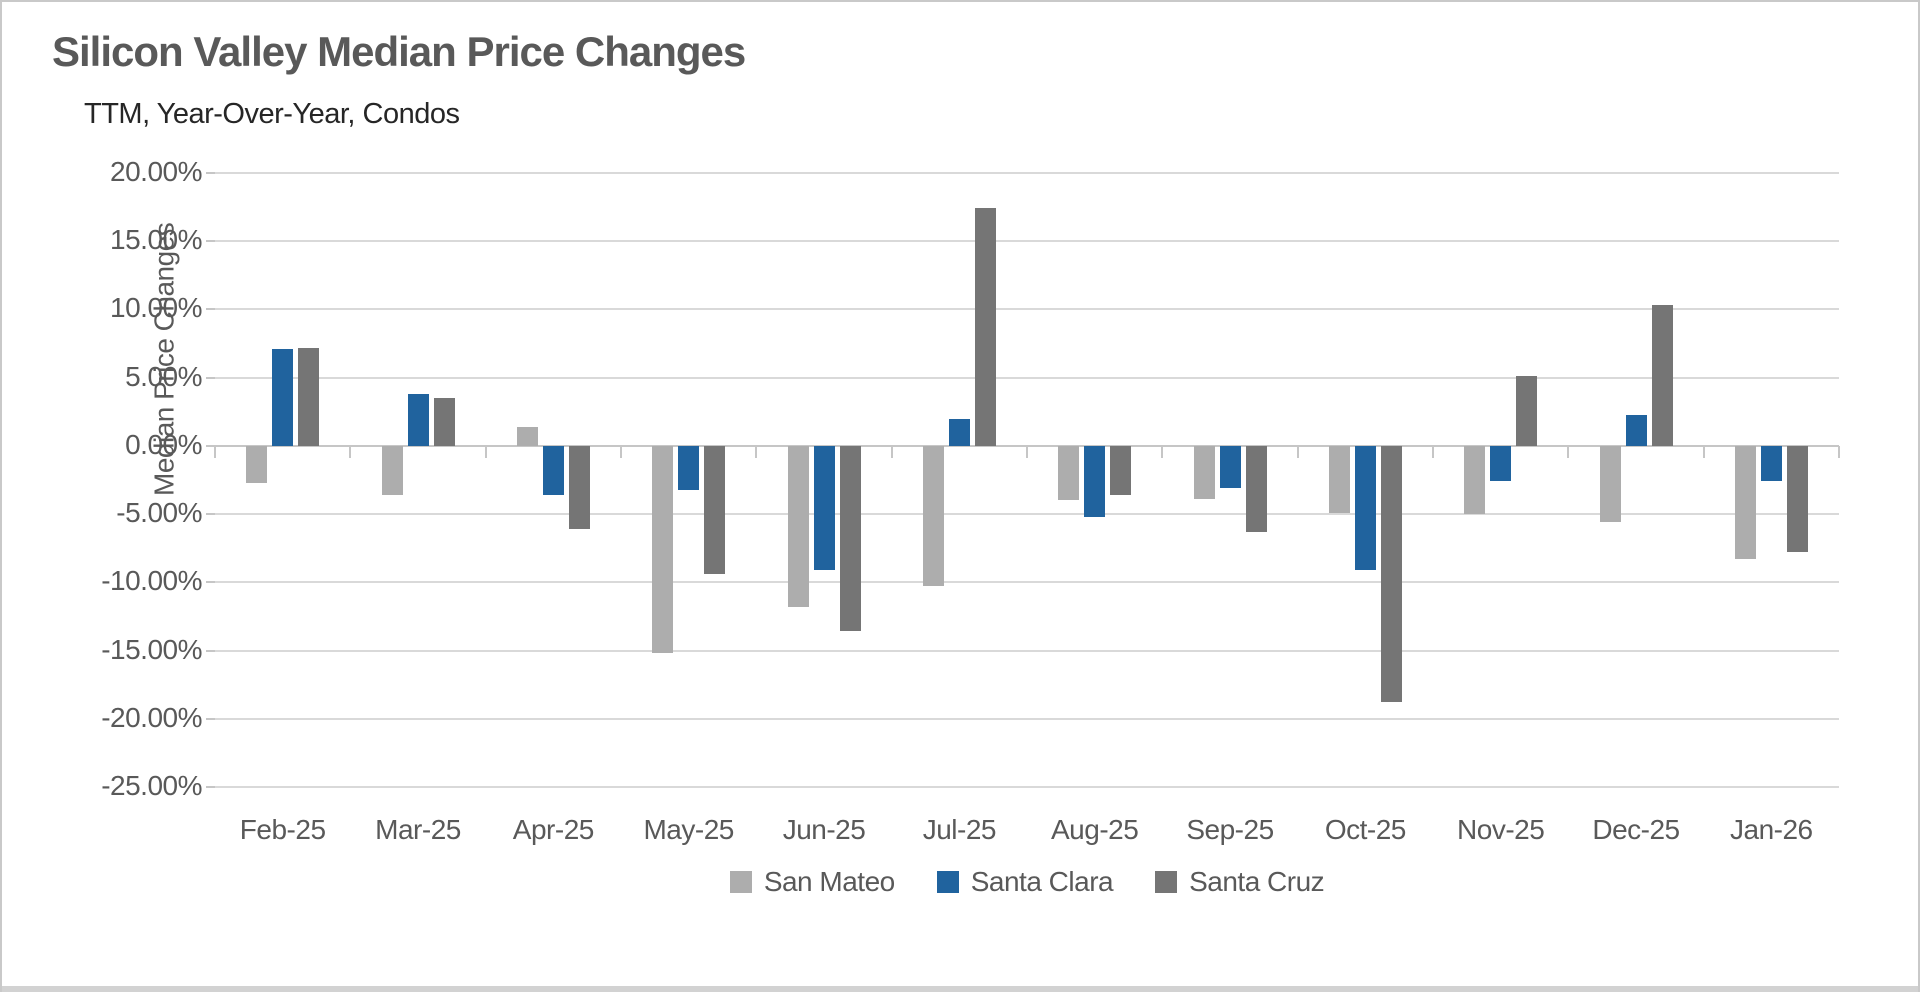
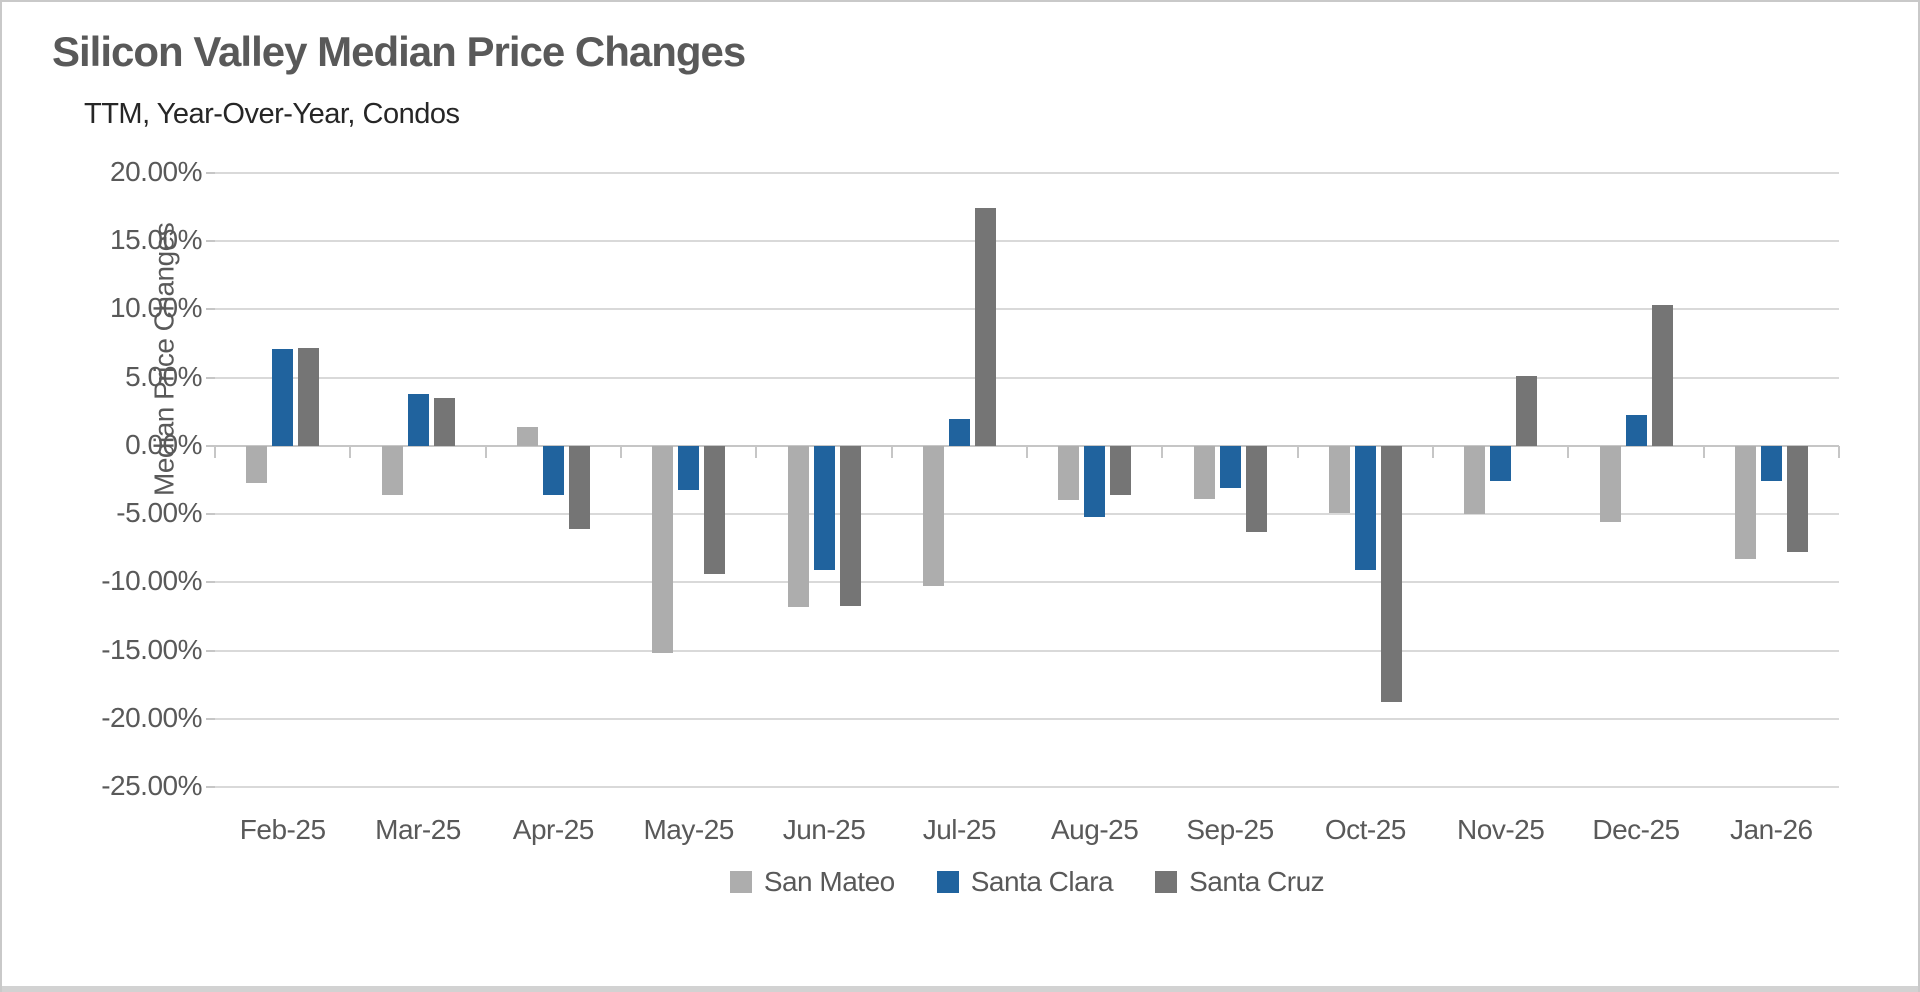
Santa Cruz/Jun-25: -13.6% -> -11.7%
